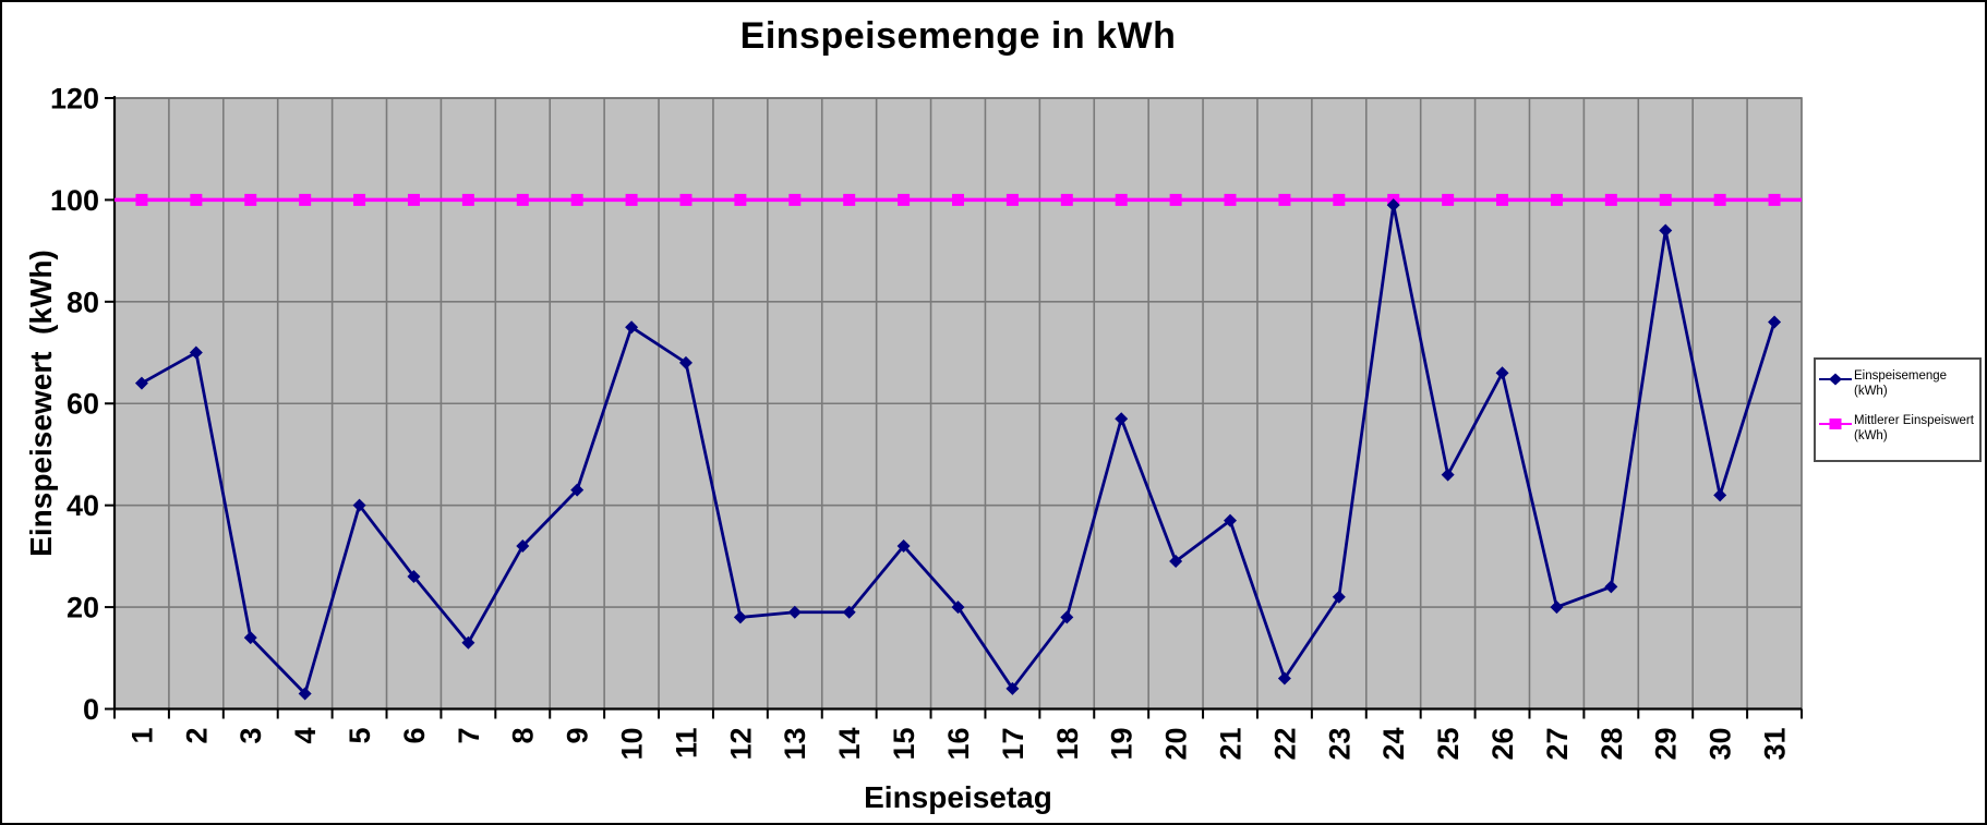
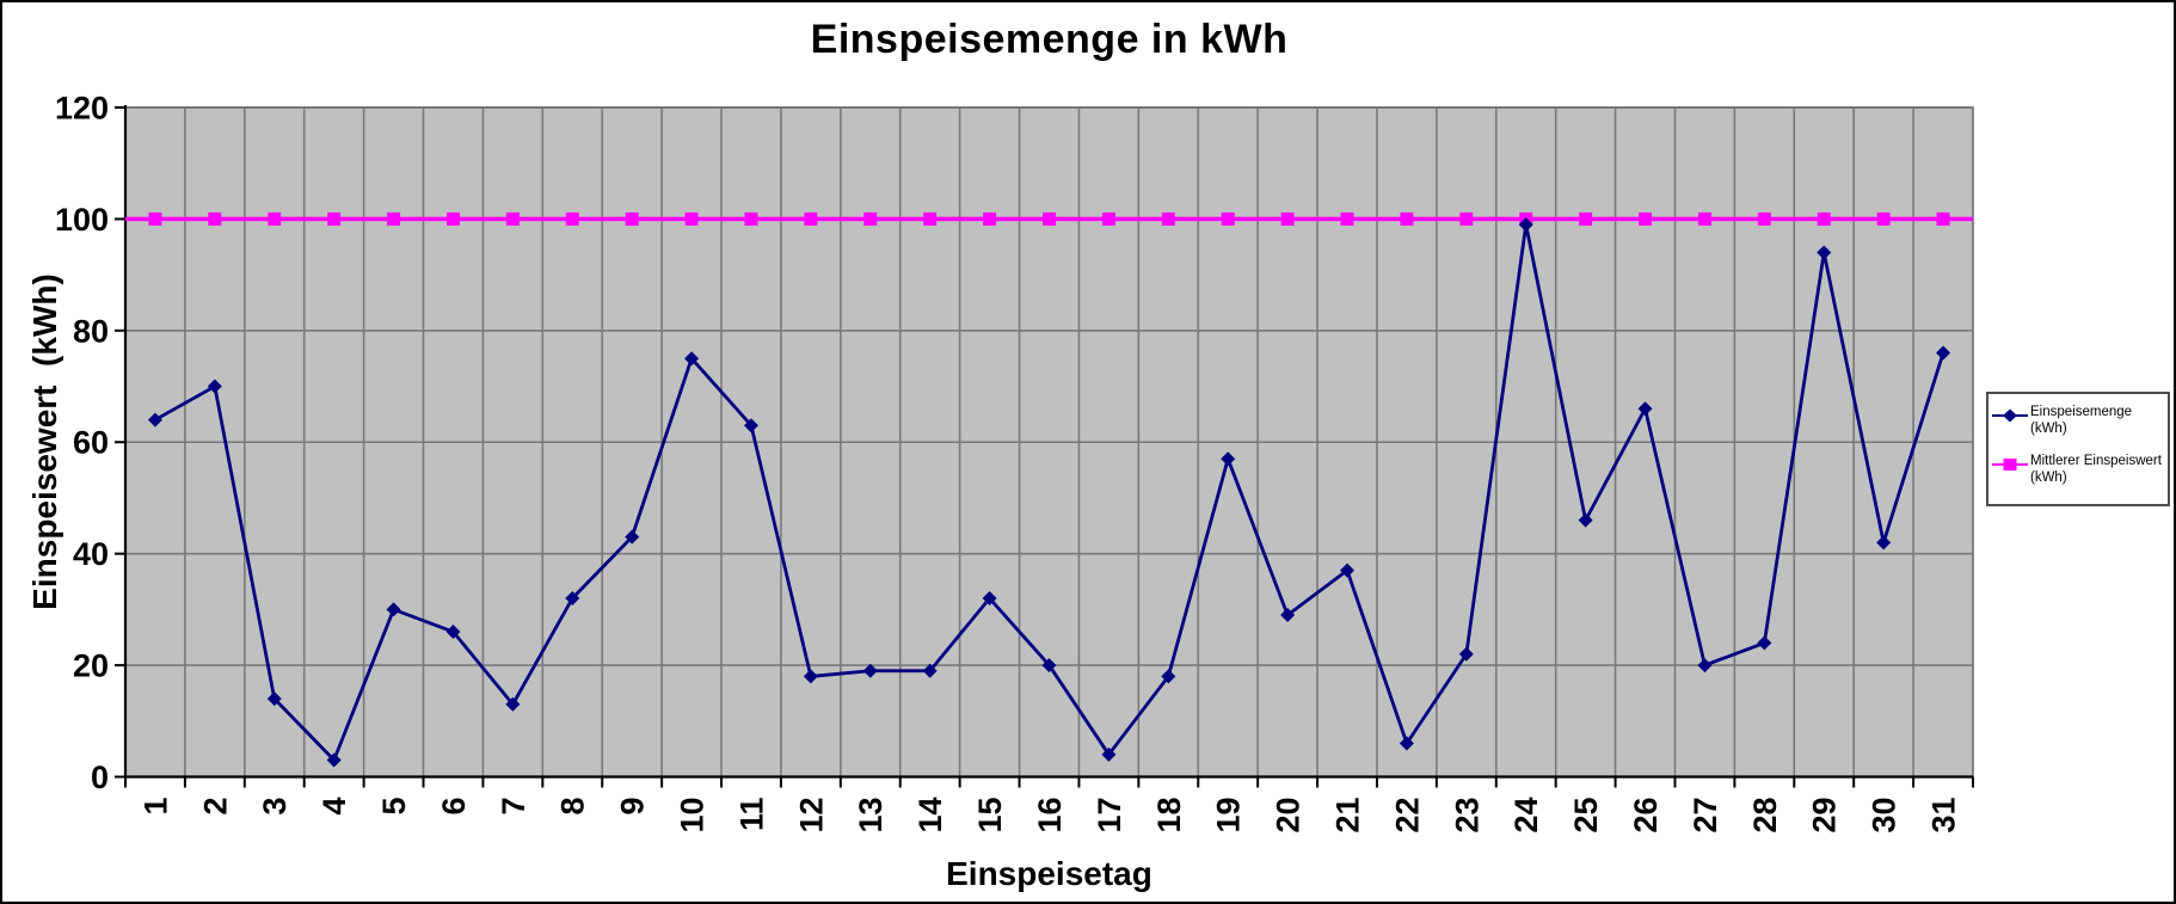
Einspeisemenge (kWh)/5: 40 -> 30
Einspeisemenge (kWh)/11: 68 -> 63
